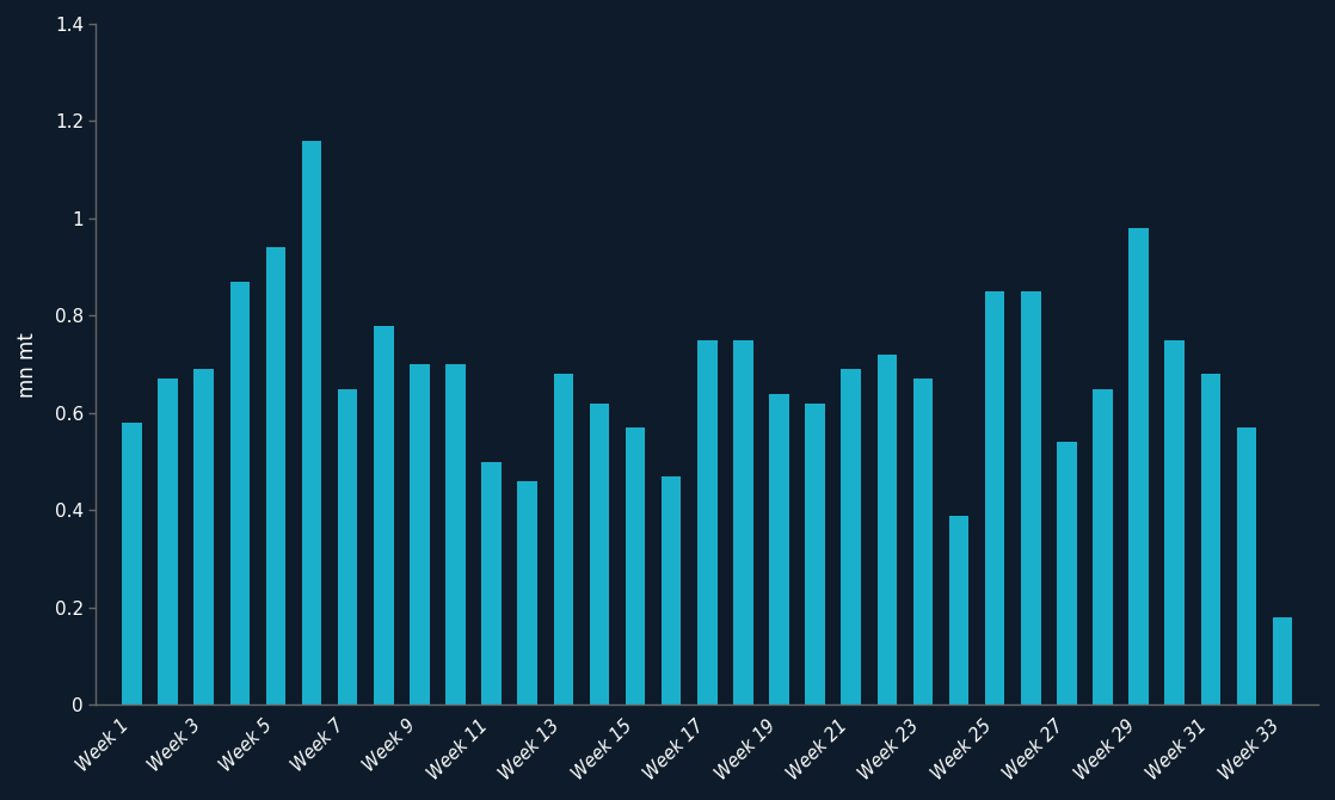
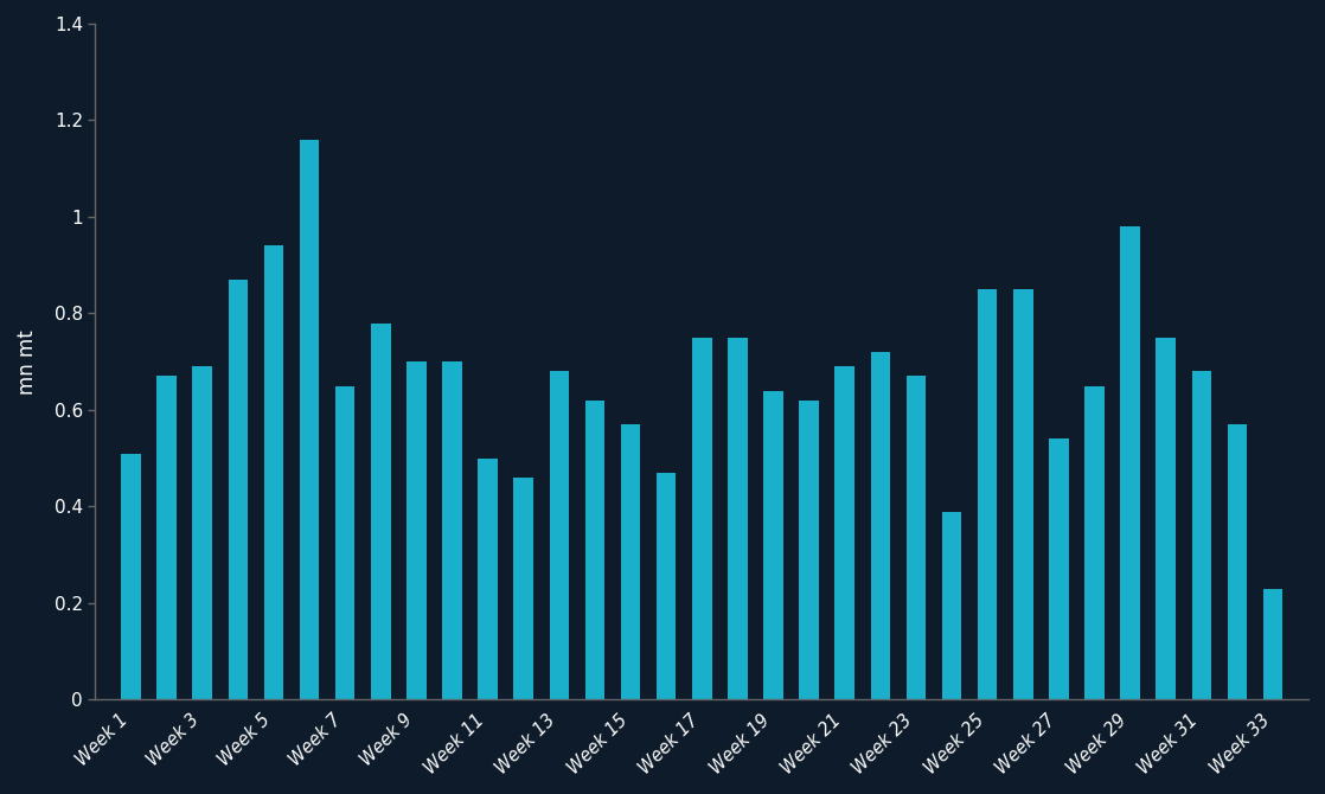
Week 1: 0.58 -> 0.51
Week 33: 0.18 -> 0.23
